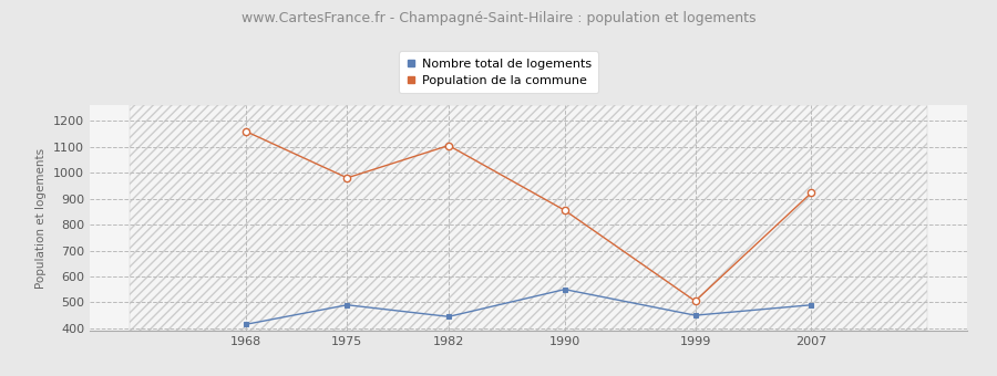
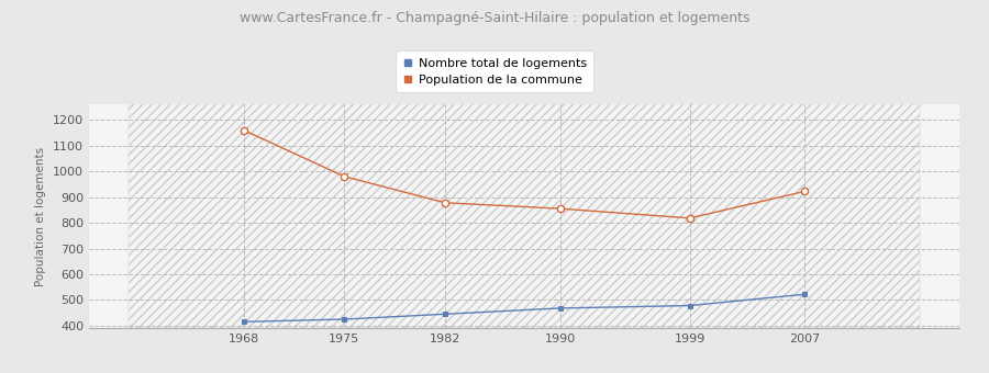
Nombre total de logements/1975: 490 -> 425
Population de la commune/1982: 1105 -> 878
Nombre total de logements/1990: 550 -> 468
Nombre total de logements/1999: 450 -> 478
Population de la commune/1999: 505 -> 818
Nombre total de logements/2007: 490 -> 522
